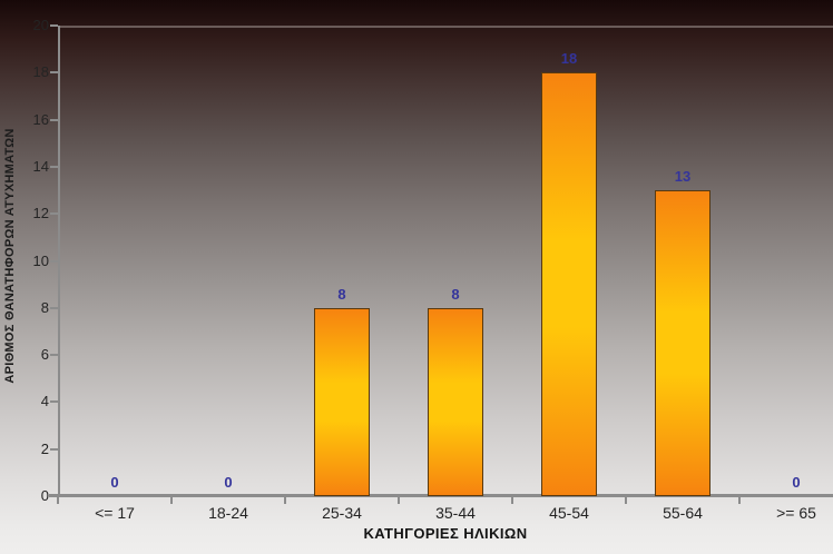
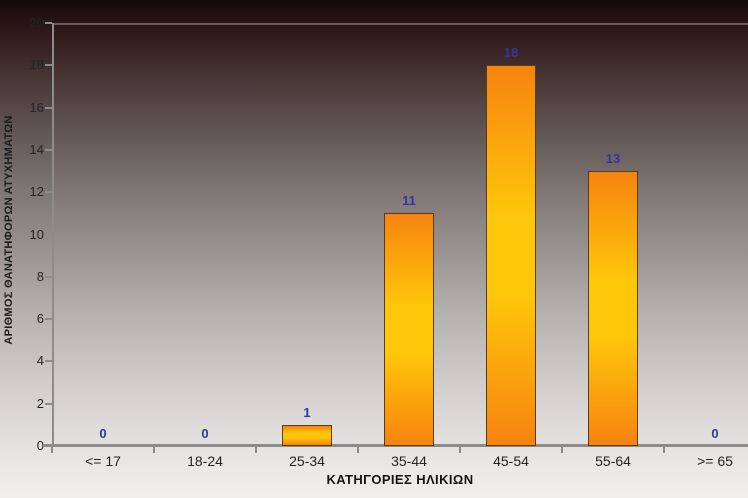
25-34: 8 -> 1
35-44: 8 -> 11
